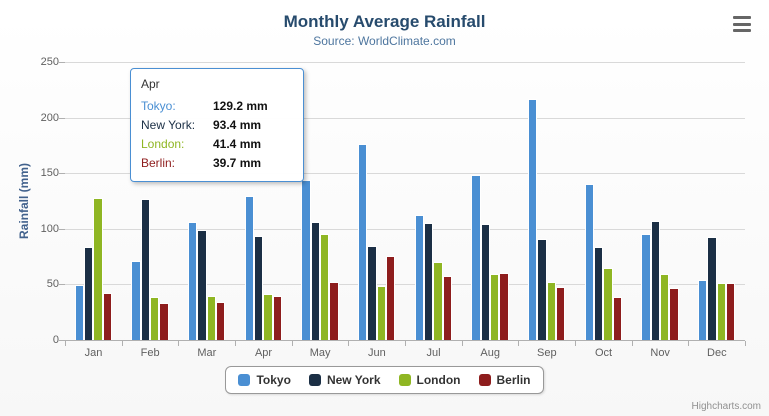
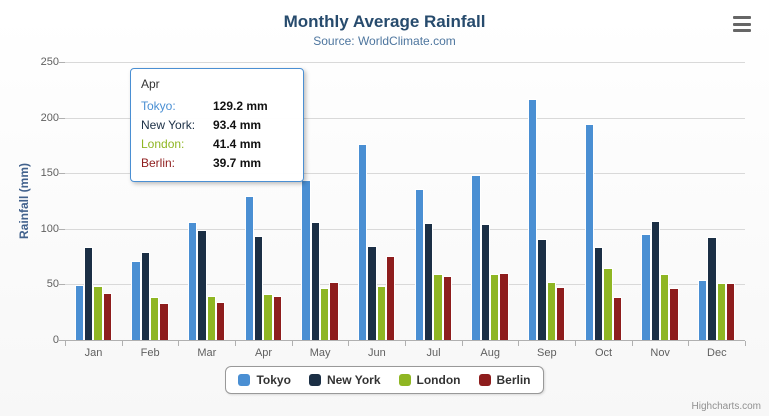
London/Jan: 128 -> 49
New York/Feb: 127 -> 79
London/May: 95 -> 47
Tokyo/Jul: 112 -> 136
London/Jul: 70 -> 59
Tokyo/Oct: 140 -> 194
